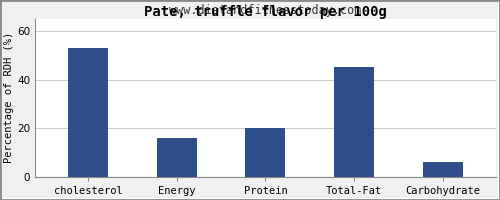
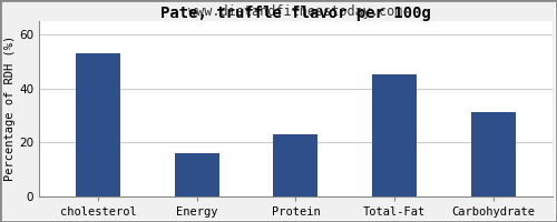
Protein: 20 -> 23
Carbohydrate: 6 -> 31
